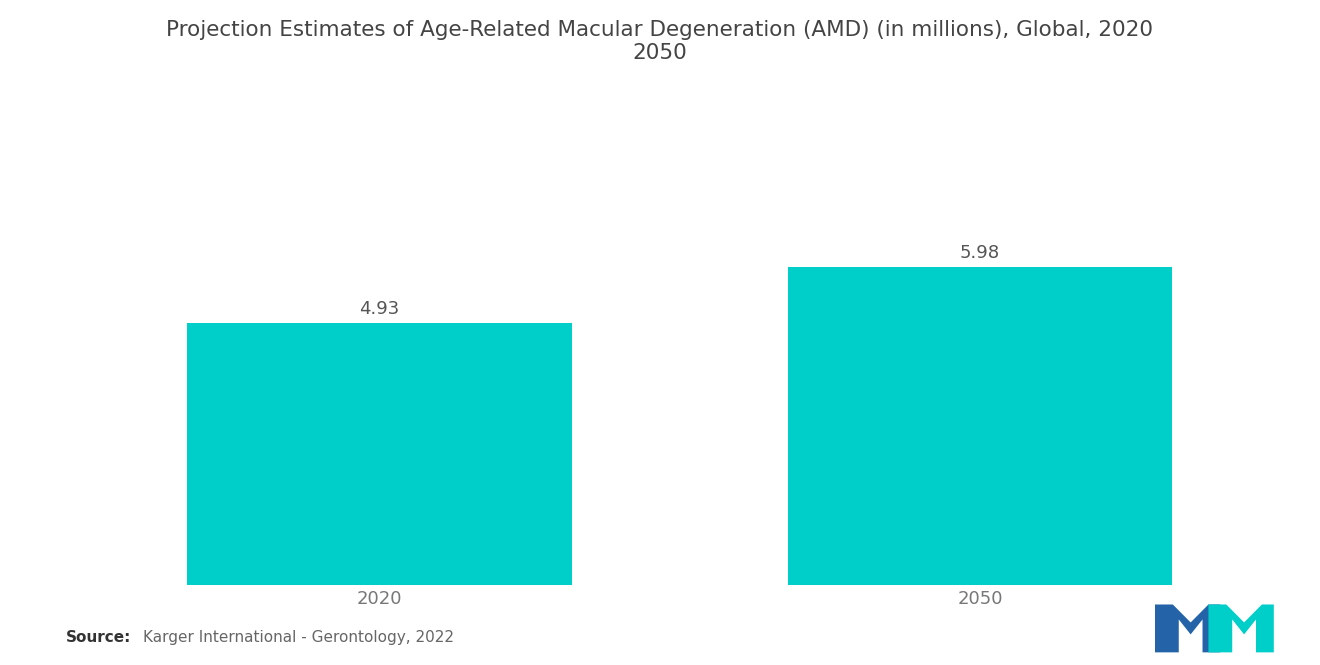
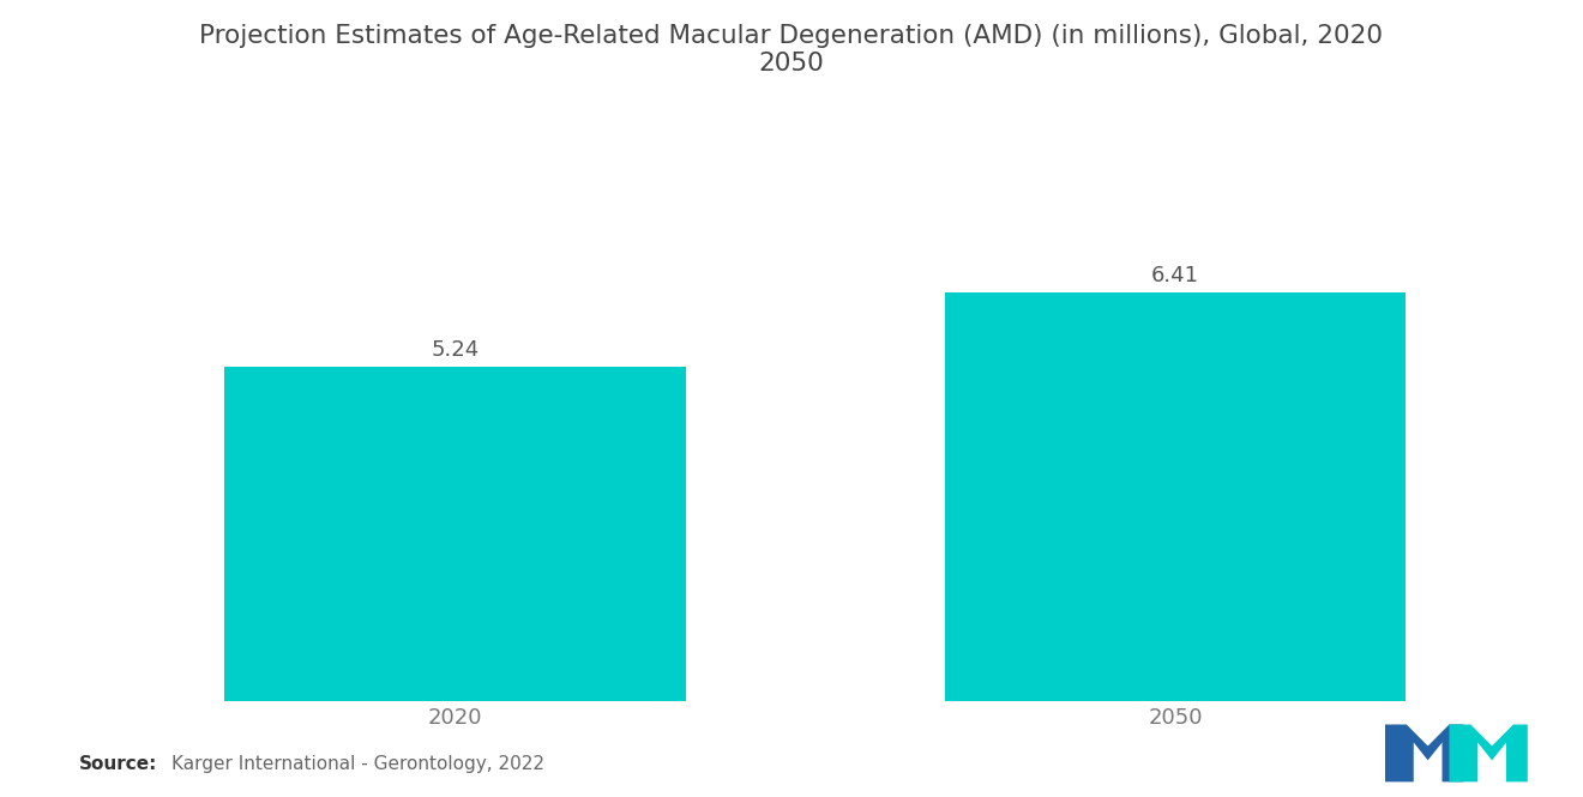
2020: 4.93 -> 5.24
2050: 5.98 -> 6.41
